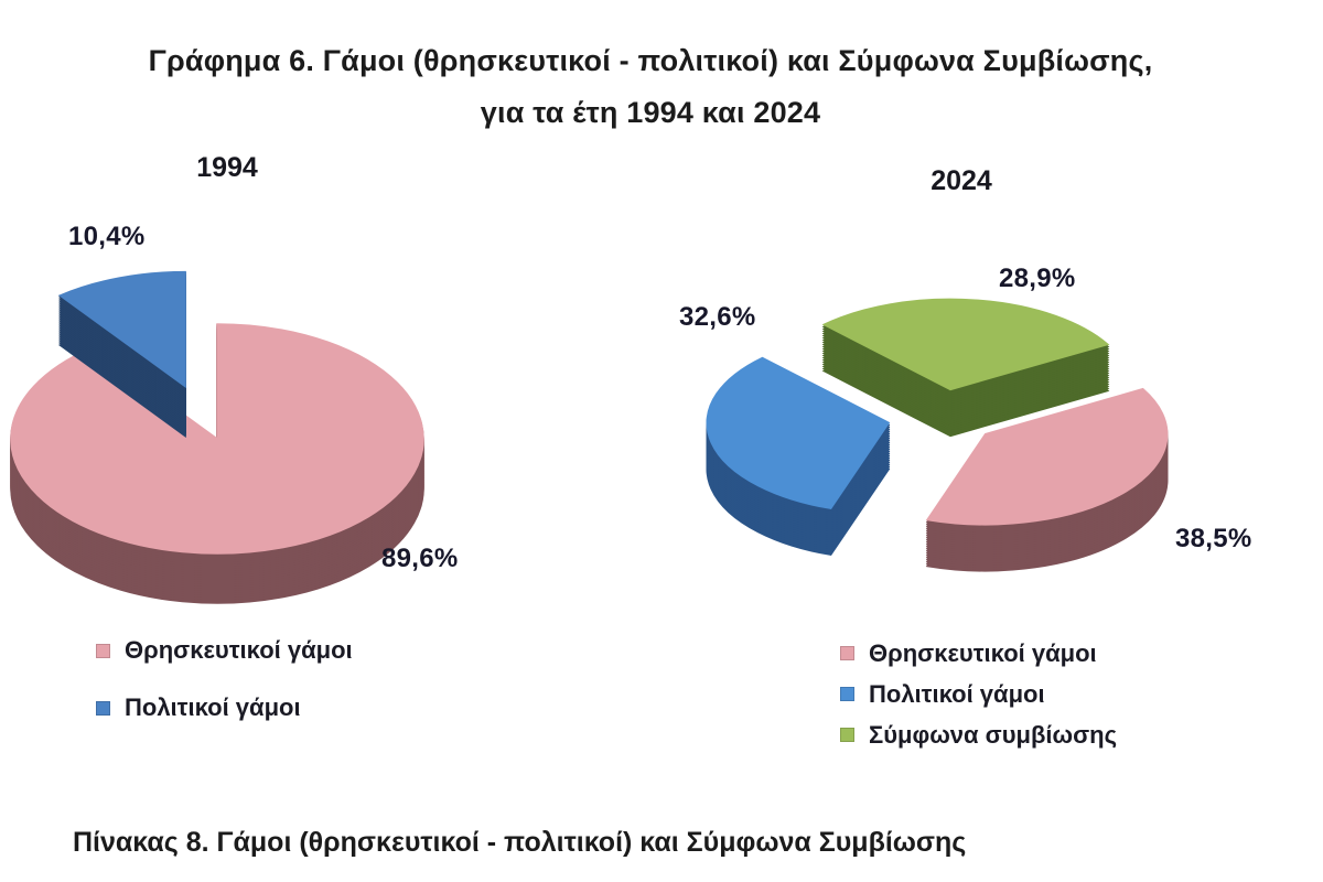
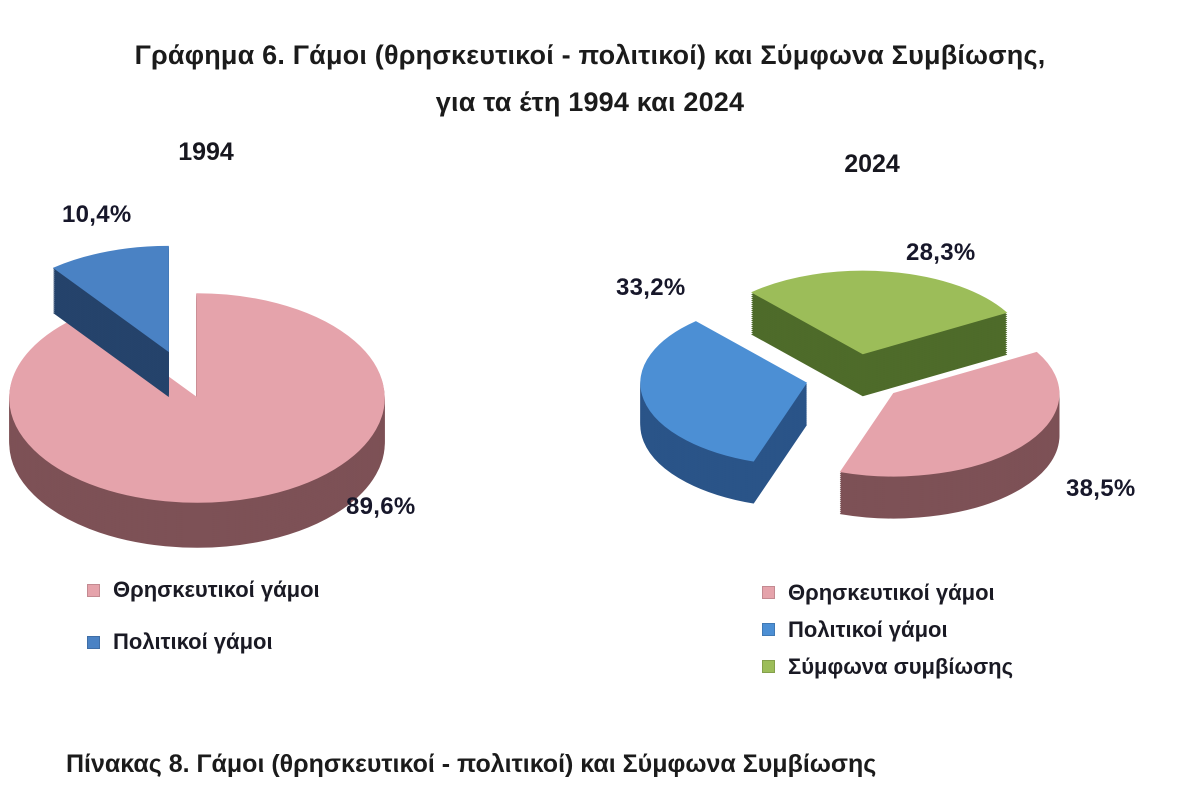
2024/Πολιτικοί γάμοι: 32,6% -> 33,2%
2024/Σύμφωνα συμβίωσης: 28,9% -> 28,3%
